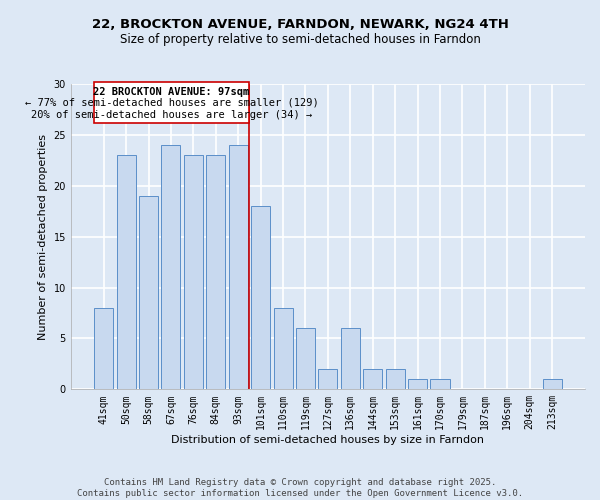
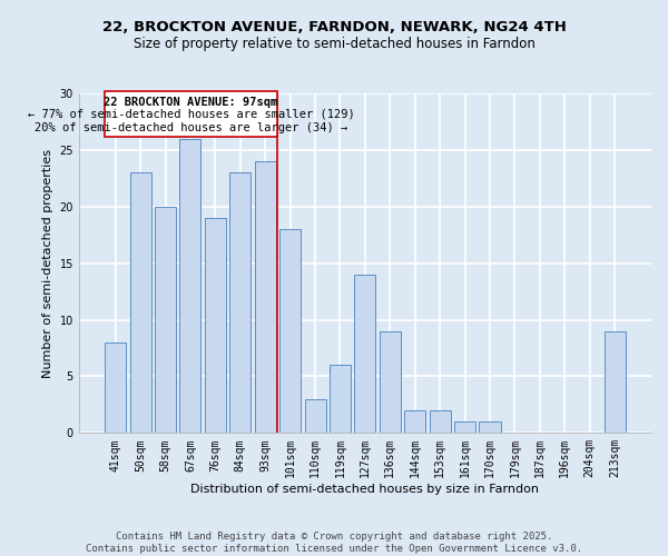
58sqm: 19 -> 20
67sqm: 24 -> 26
76sqm: 23 -> 19
110sqm: 8 -> 3
127sqm: 2 -> 14
136sqm: 6 -> 9
213sqm: 1 -> 9
